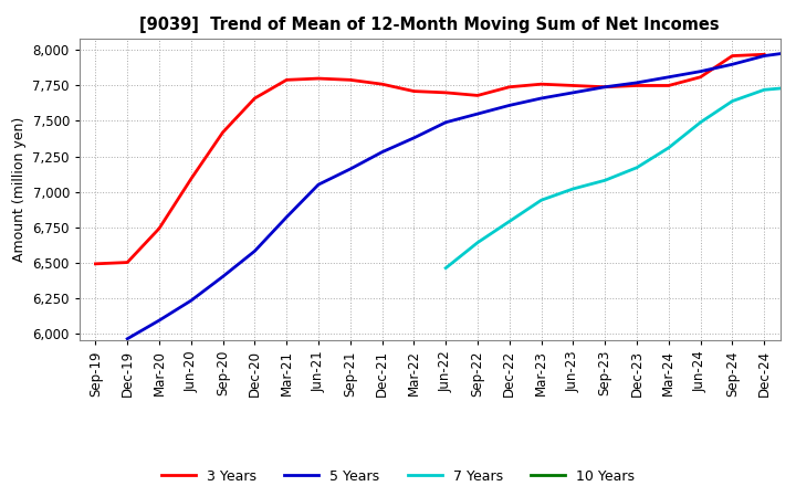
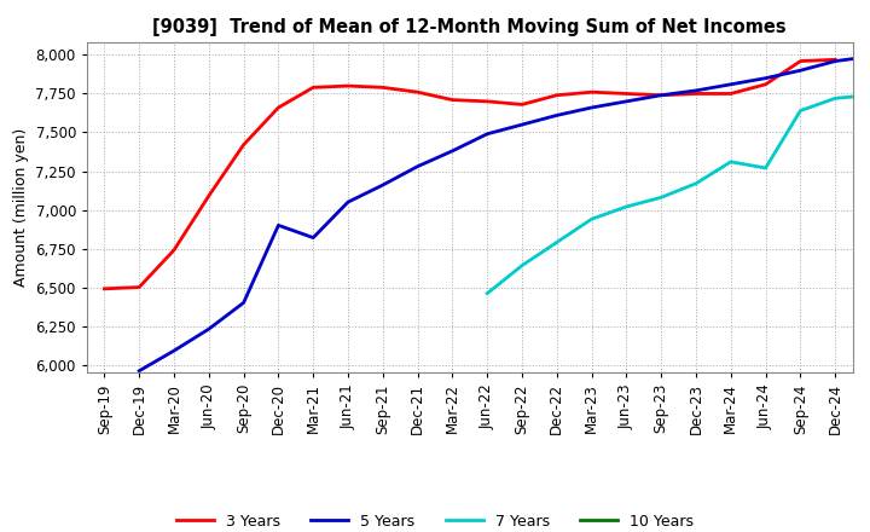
5 Years/Dec-20: 6,580 -> 6,900
7 Years/Jun-24: 7,490 -> 7,270
